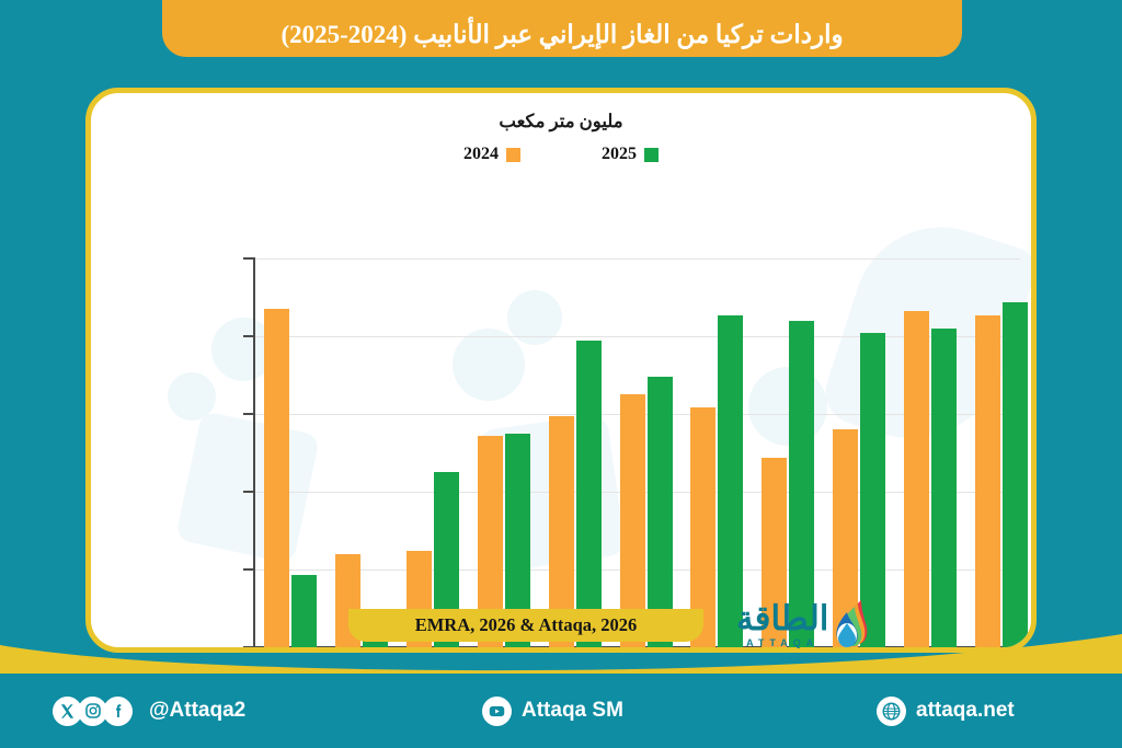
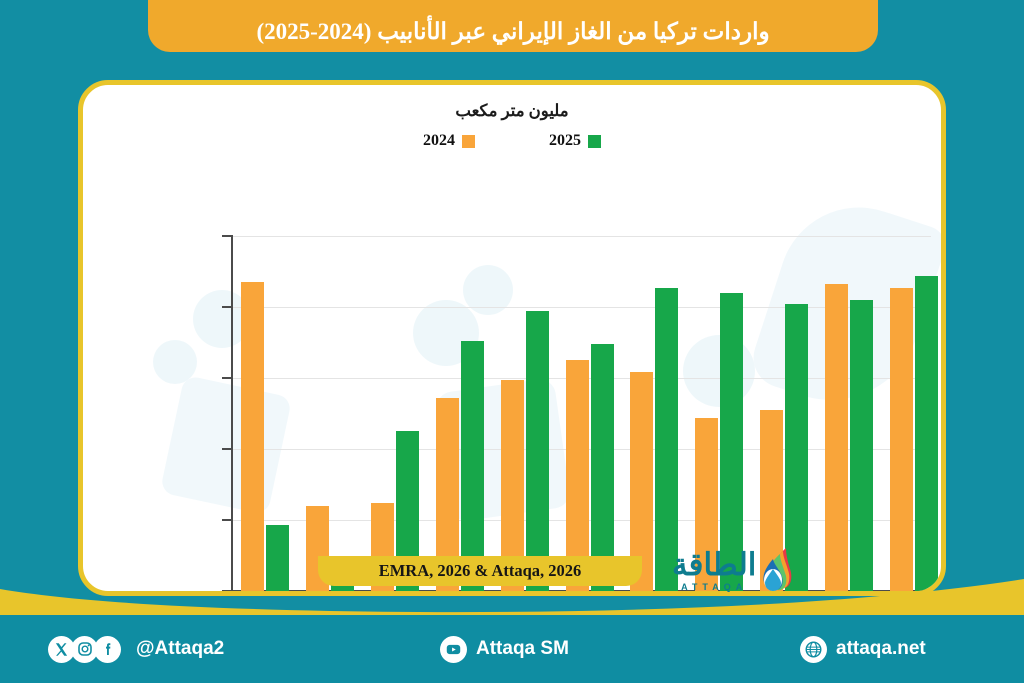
2025/أبريل: 550 -> 700
2024/سبتمبر: 560 -> 510
